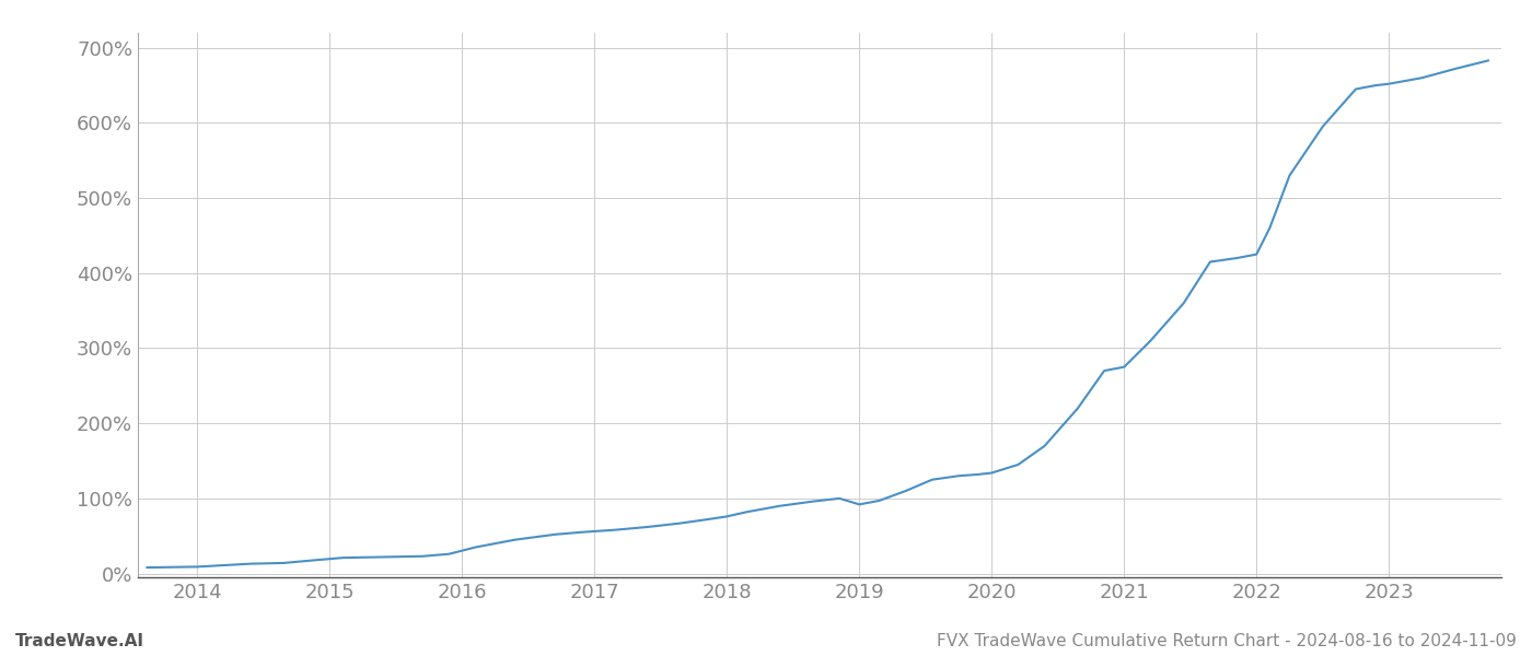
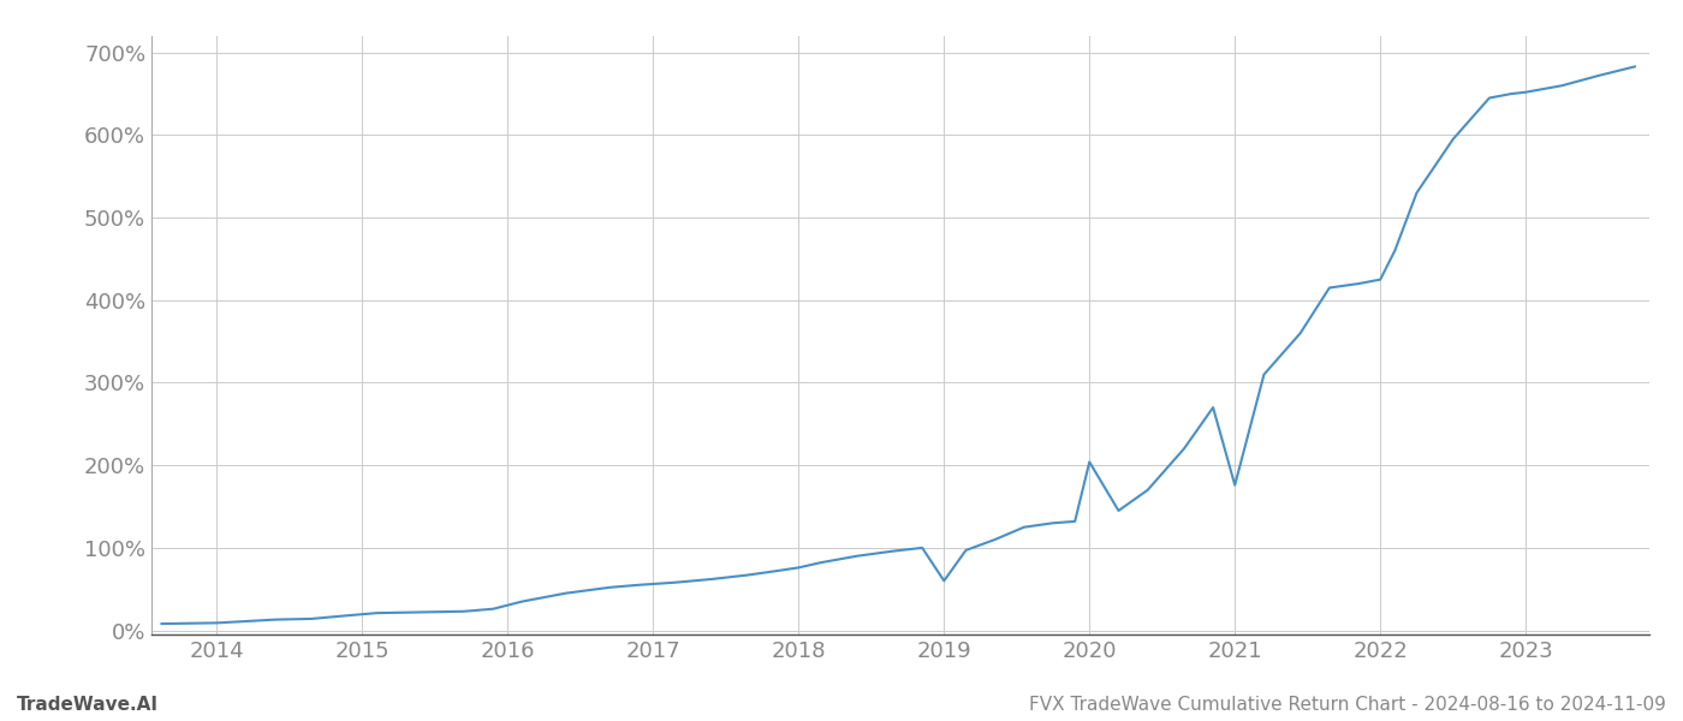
2019: 92% -> 60%
2020: 134% -> 204%
2021: 275% -> 176%
